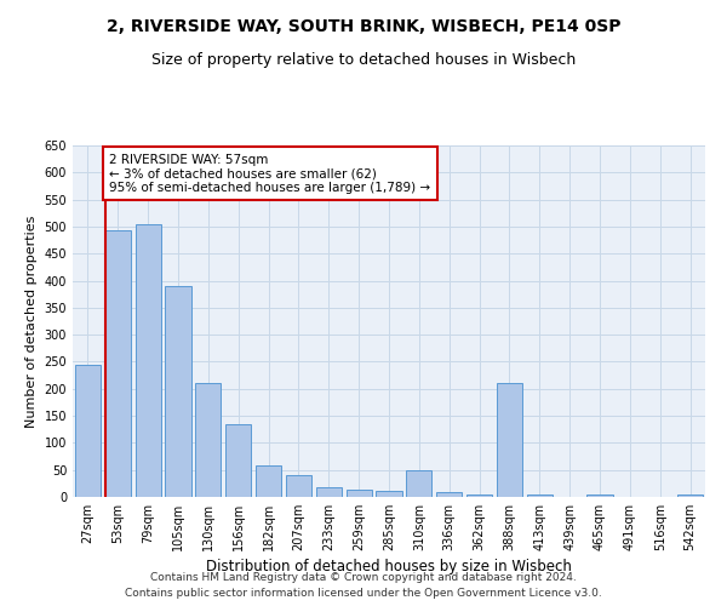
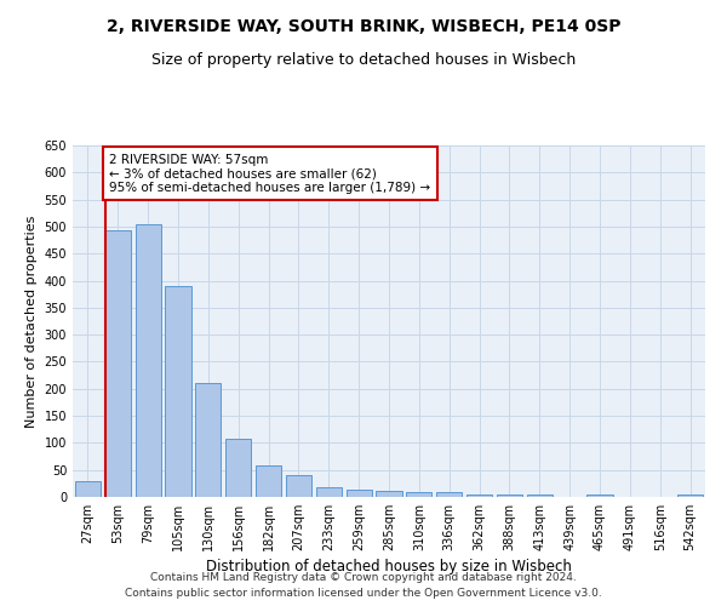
27sqm: 245 -> 30
156sqm: 135 -> 107
310sqm: 50 -> 10
388sqm: 210 -> 4
